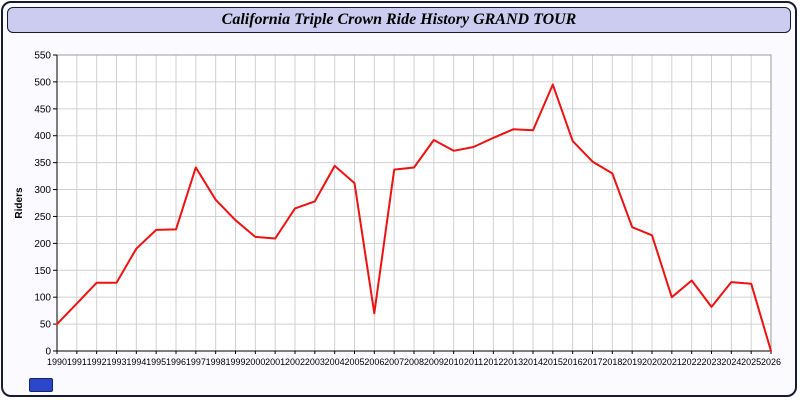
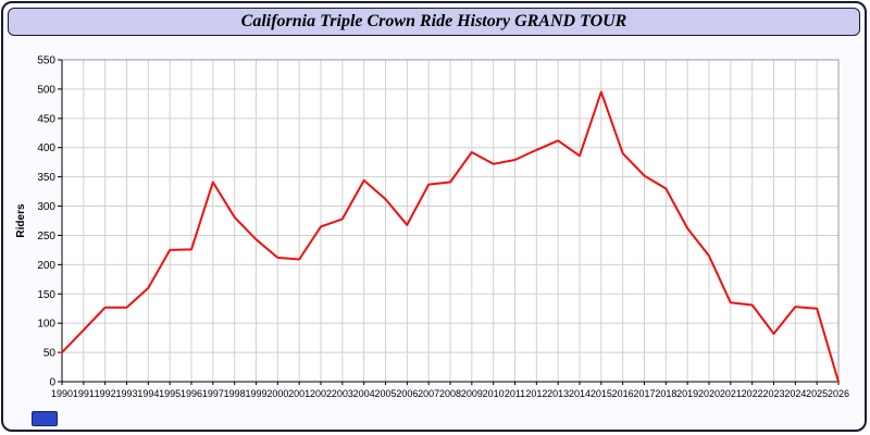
1994: 190 -> 160
2006: 70 -> 270
2014: 410 -> 390
2019: 230 -> 260
2021: 100 -> 140
